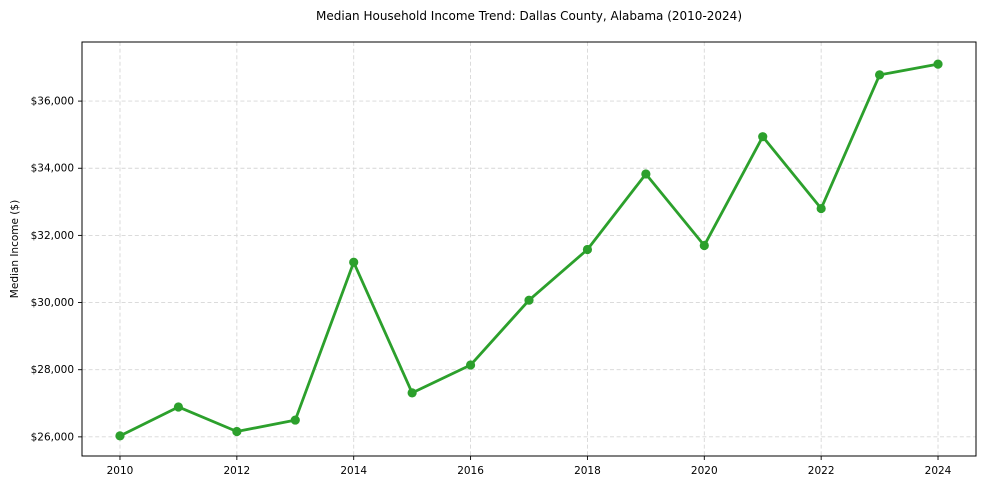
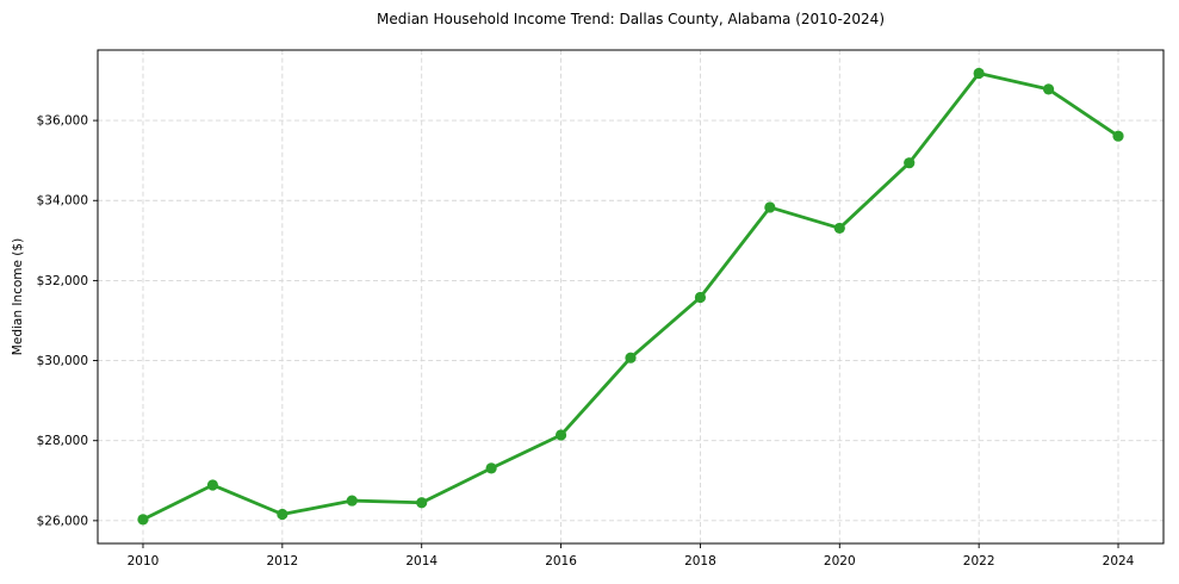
2014: $31200 -> $26400
2020: $31700 -> $33300
2022: $32800 -> $37200
2024: $37100 -> $35600
